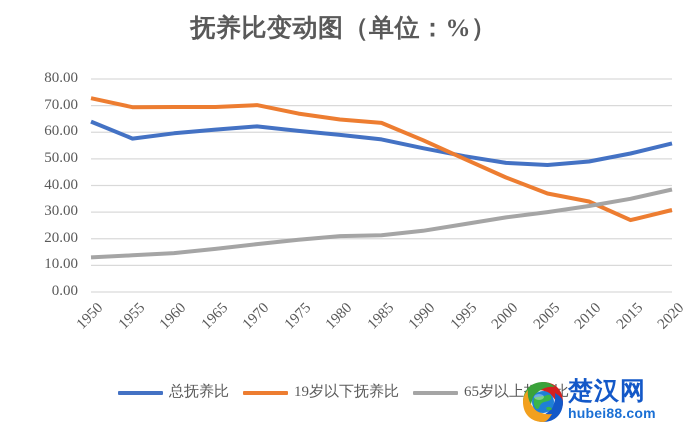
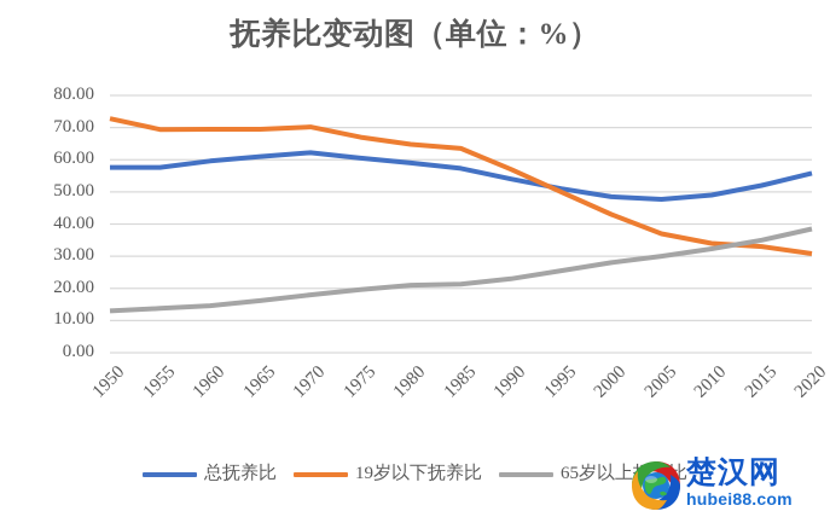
总抚养比/1950: 64 -> 58
19岁以下抚养比/2015: 27 -> 33
